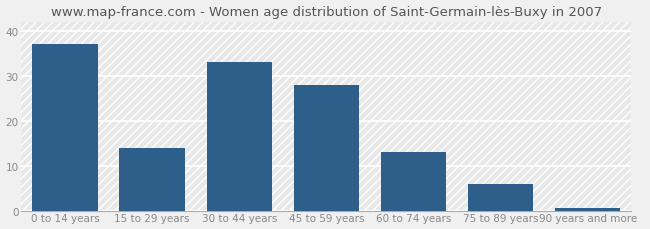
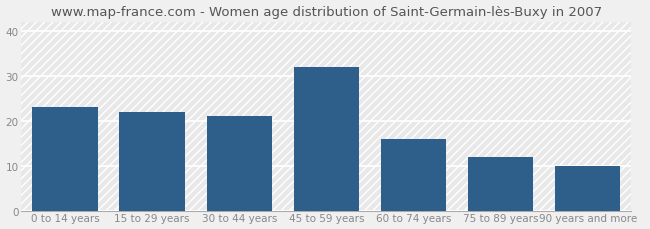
0 to 14 years: 37.0 -> 23.0
15 to 29 years: 14.0 -> 22.0
30 to 44 years: 33.0 -> 21.0
45 to 59 years: 28.0 -> 32.0
60 to 74 years: 13.0 -> 16.0
75 to 89 years: 6.0 -> 12.0
90 years and more: 0.5 -> 10.0
